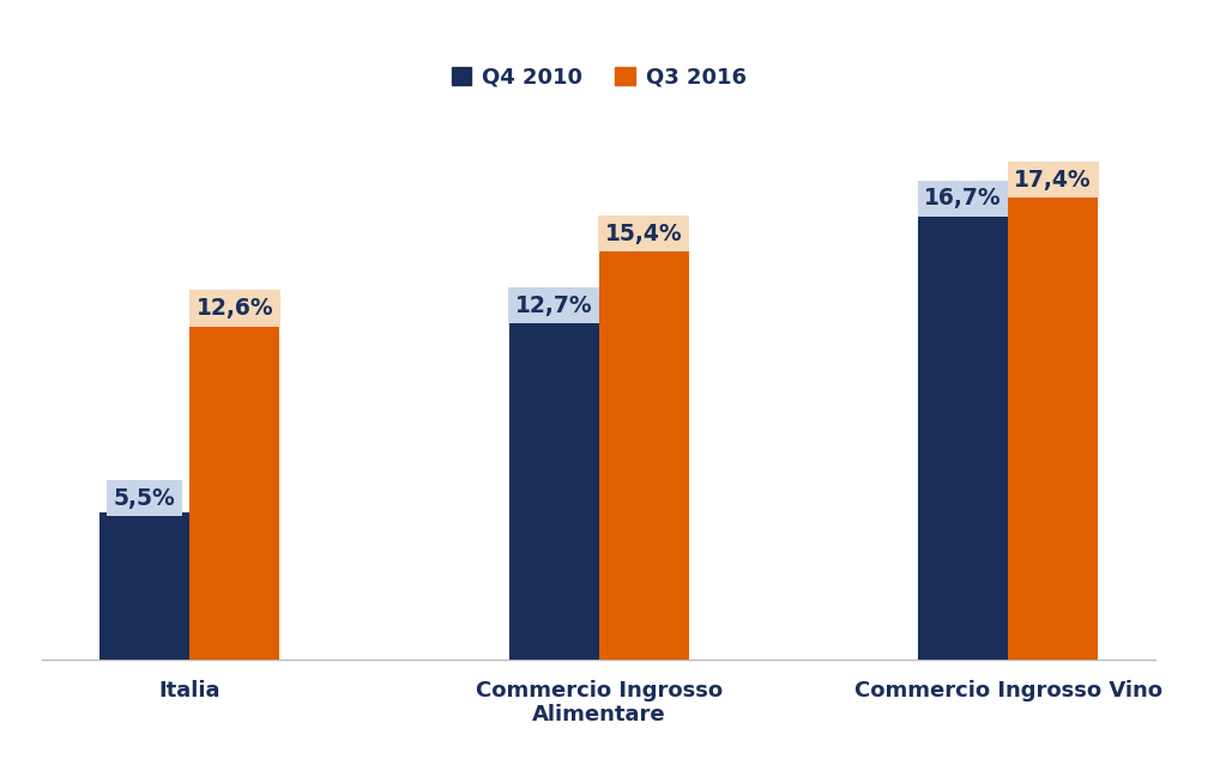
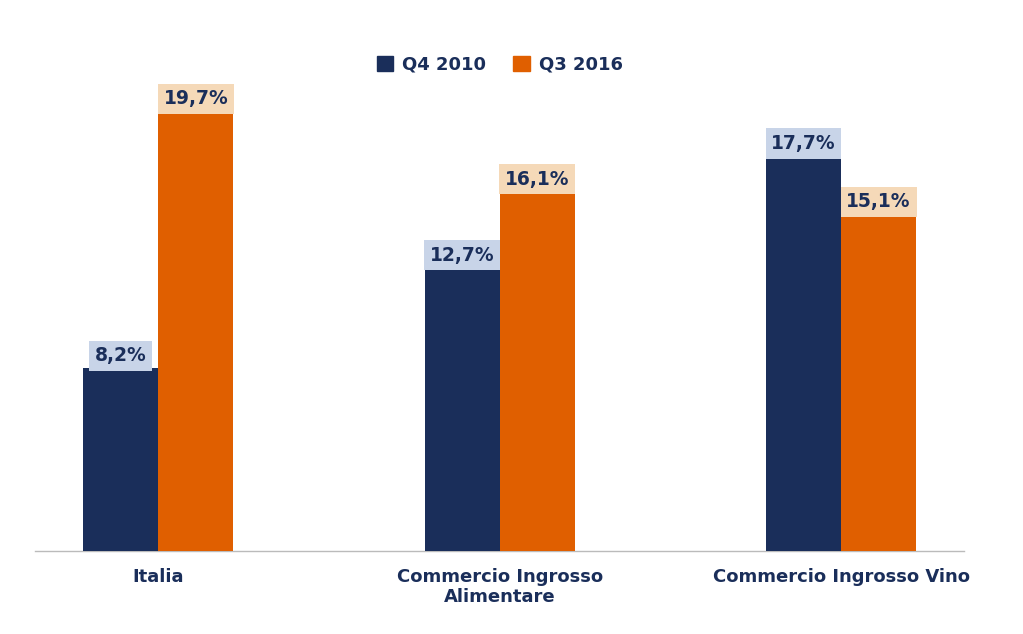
Q4 2010/Italia: 5,5% -> 8,2%
Q3 2016/Italia: 12,6% -> 19,7%
Q3 2016/Commercio Ingrosso Alimentare: 15,4% -> 16,1%
Q4 2010/Commercio Ingrosso Vino: 16,7% -> 17,7%
Q3 2016/Commercio Ingrosso Vino: 17,4% -> 15,1%
